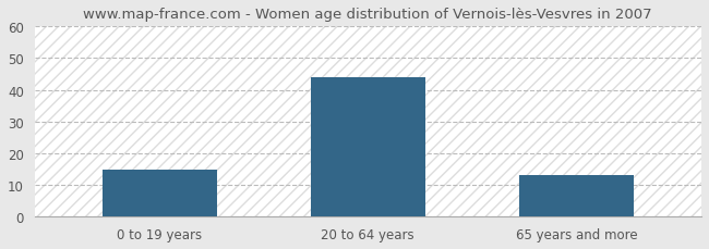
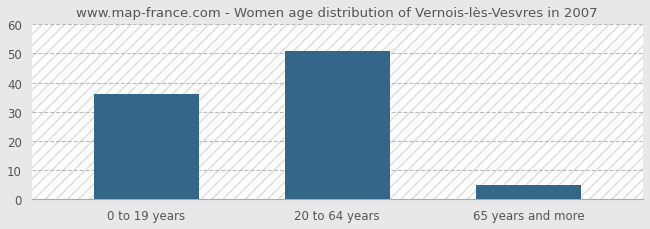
0 to 19 years: 15 -> 36
20 to 64 years: 44 -> 51
65 years and more: 13 -> 5
